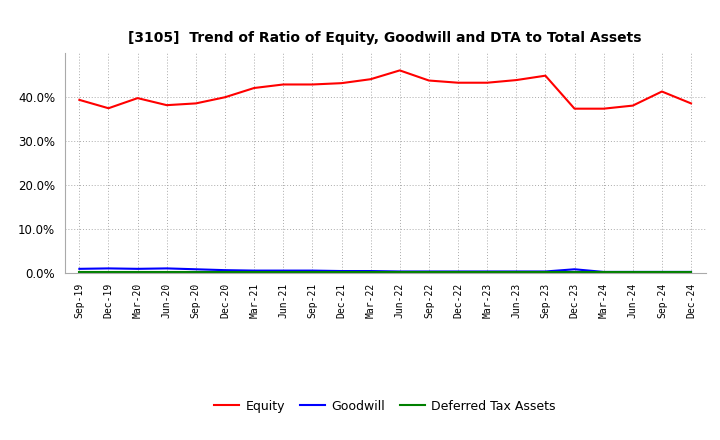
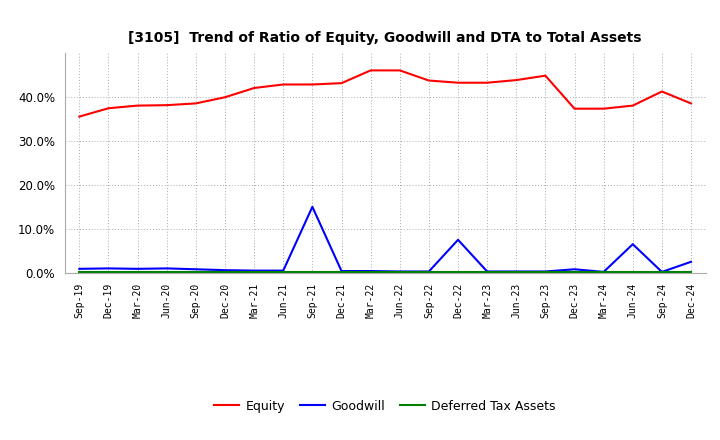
Equity/Sep-19: 39.3% -> 35.5%
Equity/Mar-20: 39.7% -> 38.0%
Goodwill/Sep-21: 0.5% -> 15.0%
Equity/Mar-22: 44.0% -> 46.0%
Goodwill/Dec-22: 0.3% -> 7.5%
Goodwill/Jun-24: 0.2% -> 6.5%
Goodwill/Dec-24: 0.2% -> 2.5%
